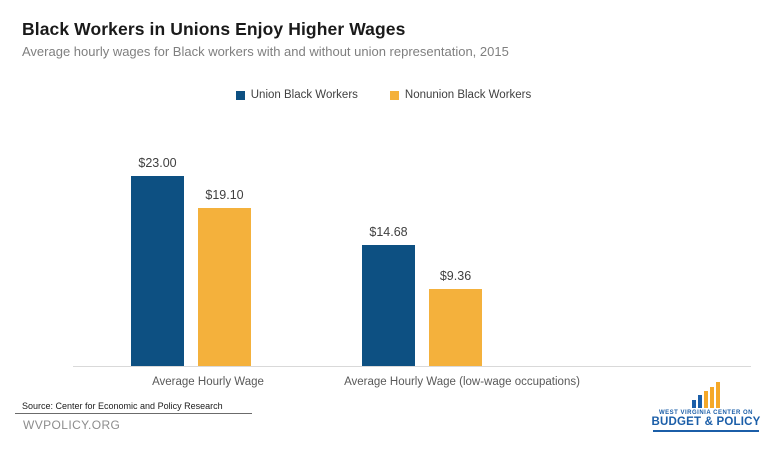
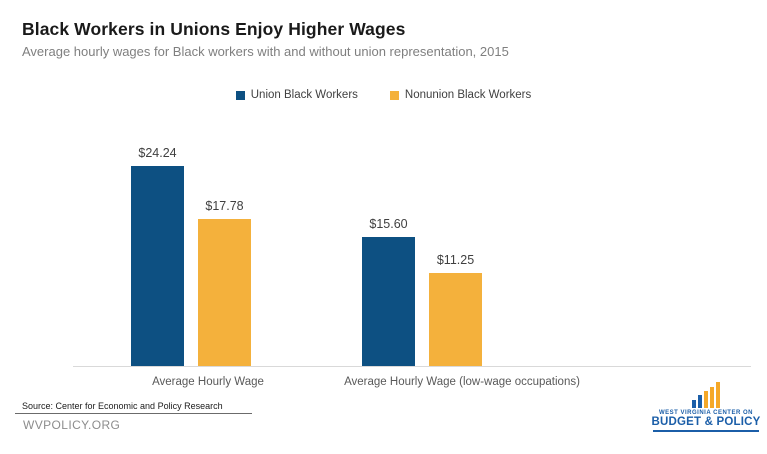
Union Black Workers/Average Hourly Wage: $23.00 -> $24.24
Nonunion Black Workers/Average Hourly Wage: $19.10 -> $17.78
Union Black Workers/Average Hourly Wage (low-wage occupations): $14.68 -> $15.60
Nonunion Black Workers/Average Hourly Wage (low-wage occupations): $9.36 -> $11.25
